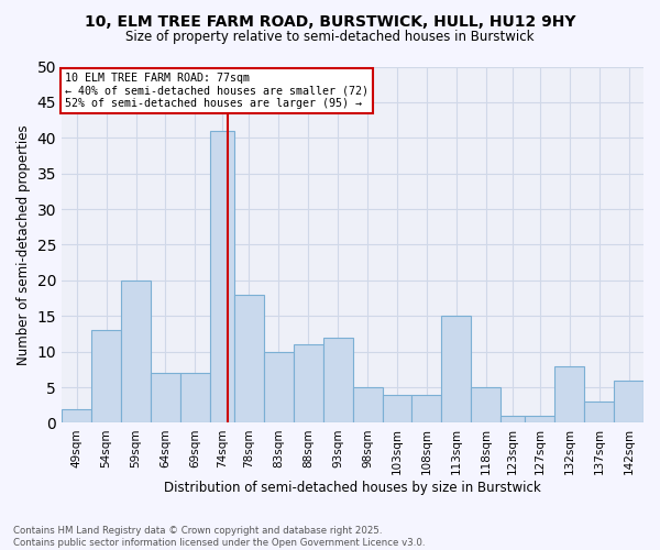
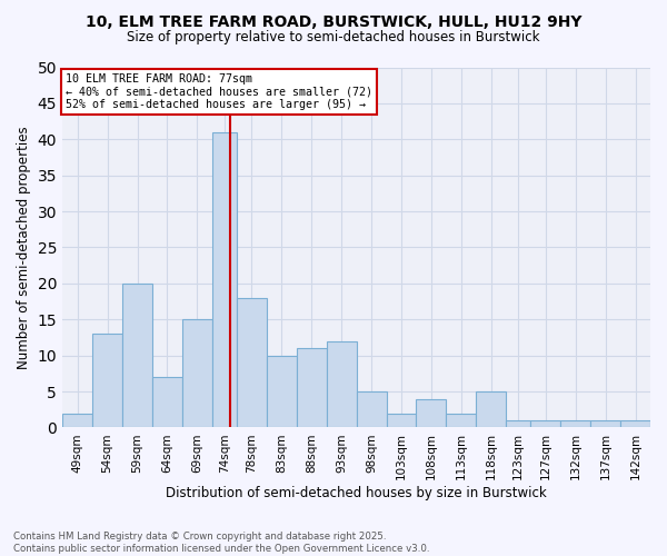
69sqm: 7 -> 15
103sqm: 4 -> 2
113sqm: 15 -> 2
132sqm: 8 -> 1
137sqm: 3 -> 1
142sqm: 6 -> 1
